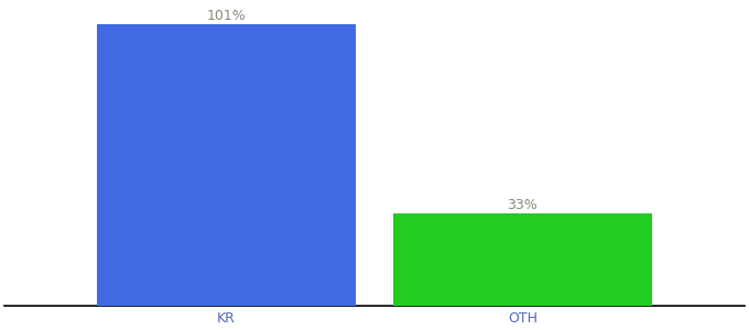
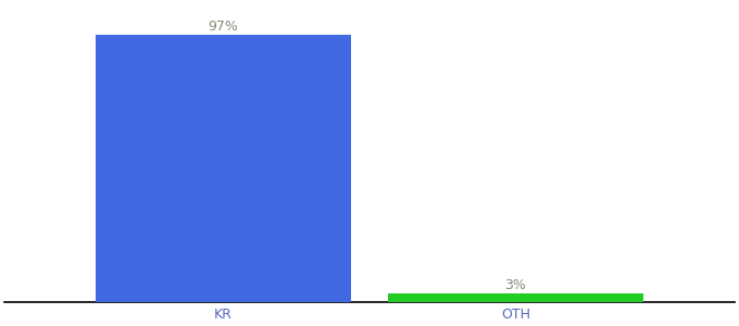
KR: 101% -> 97%
OTH: 33% -> 3%
